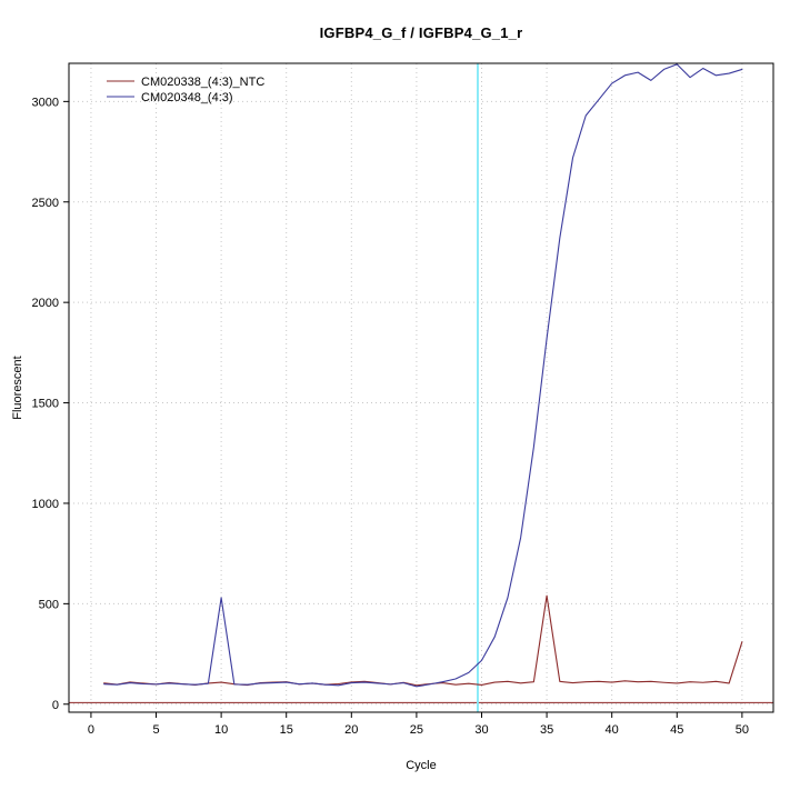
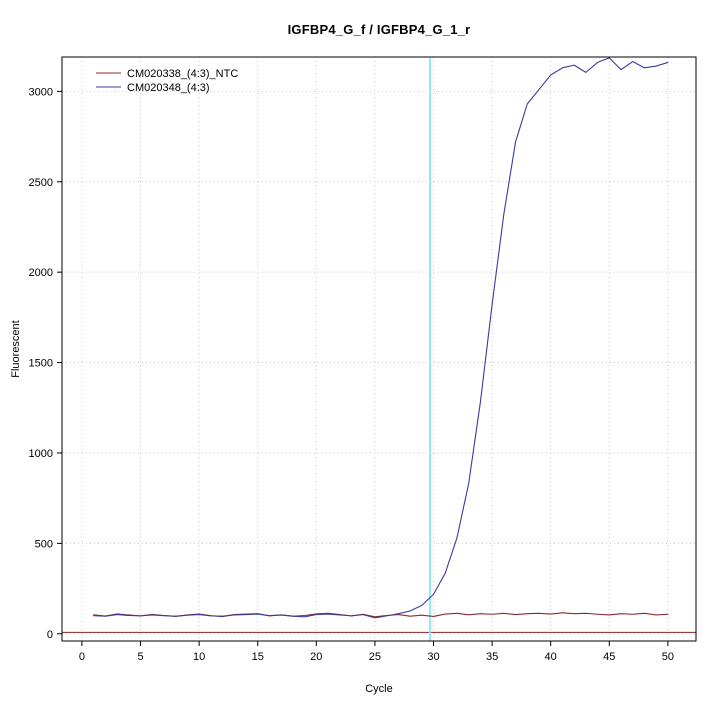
CM020348_(4:3)/10: 530 -> 110
CM020338_(4:3)_NTC/35: 540 -> 110
CM020338_(4:3)_NTC/50: 310 -> 110
